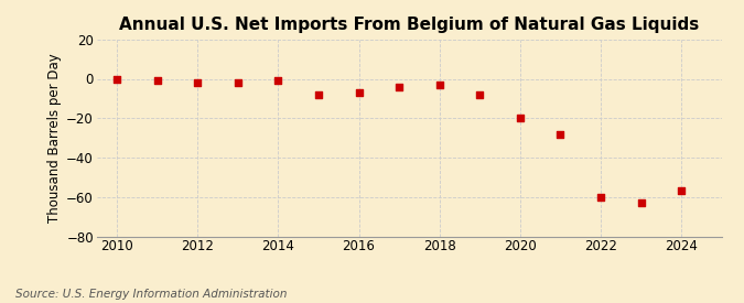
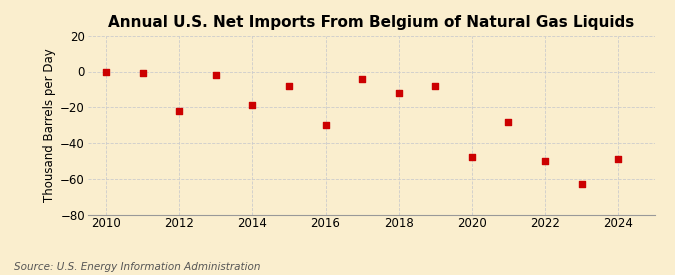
2012: -2 -> -22
2014: -1 -> -19
2016: -7 -> -30
2018: -3 -> -12
2020: -20 -> -48
2022: -60 -> -50
2024: -57 -> -49
